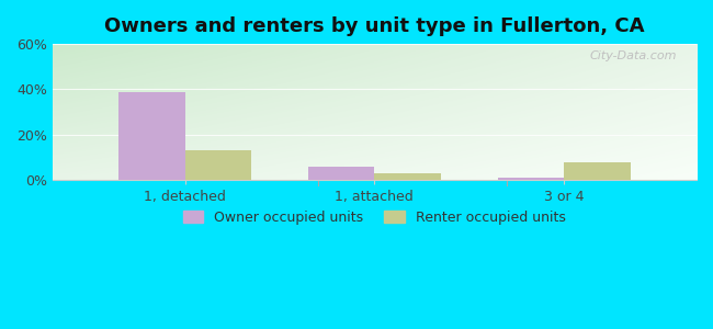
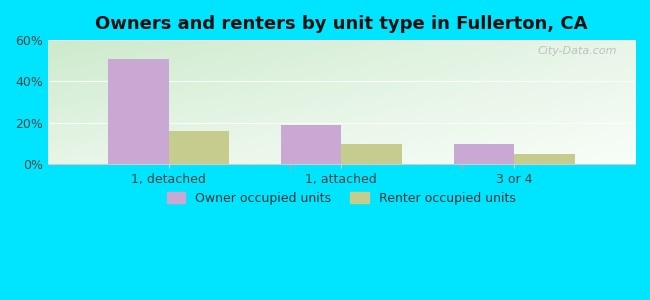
Owner occupied units/1, detached: 39% -> 51%
Renter occupied units/1, detached: 13% -> 16%
Owner occupied units/1, attached: 6% -> 19%
Renter occupied units/1, attached: 3% -> 10%
Owner occupied units/3 or 4: 1% -> 10%
Renter occupied units/3 or 4: 8% -> 5%
